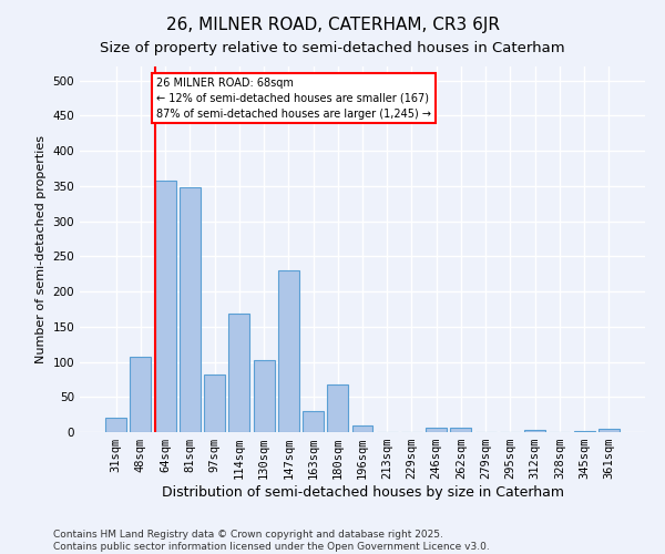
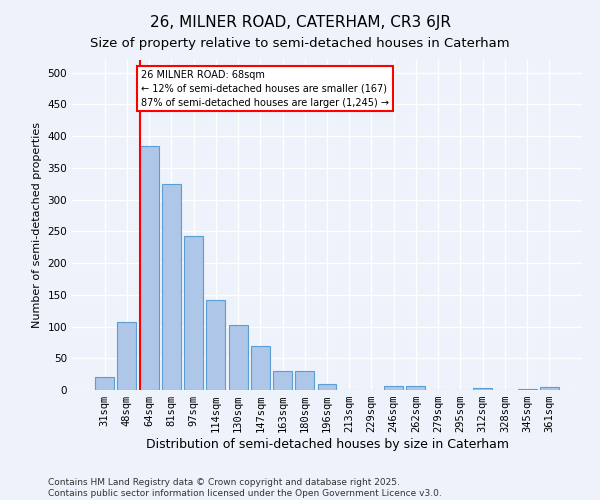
64sqm: 358 -> 385
81sqm: 348 -> 325
97sqm: 82 -> 242
114sqm: 168 -> 142
147sqm: 230 -> 69
180sqm: 68 -> 30
